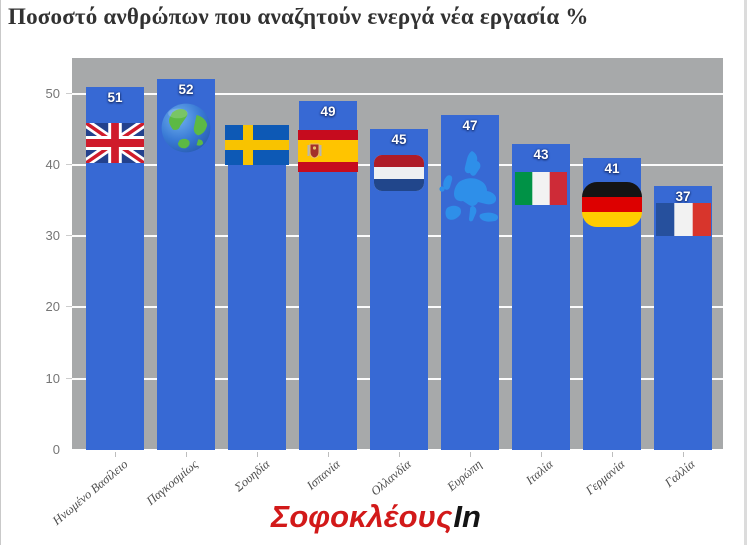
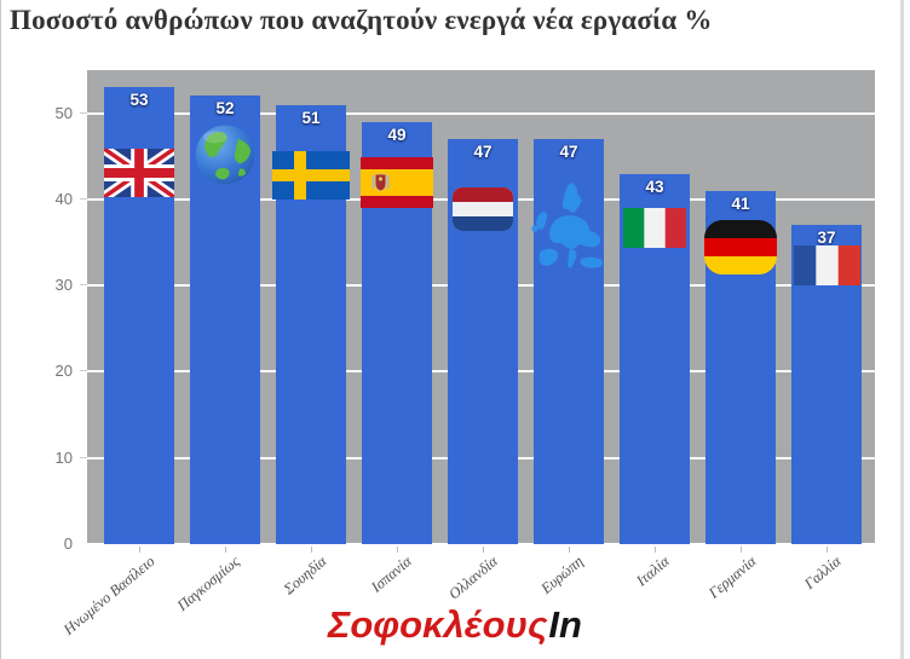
Ηνωμένο Βασίλειο: 51 -> 53
Σουηδία: 45 -> 51
Ολλανδία: 45 -> 47
